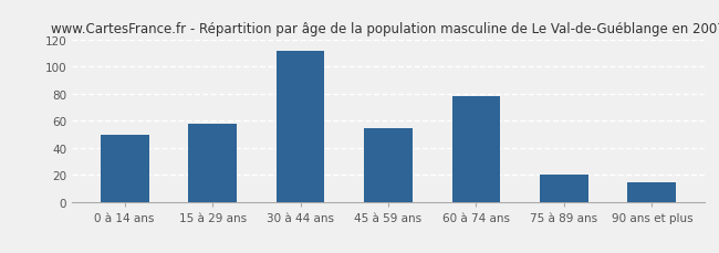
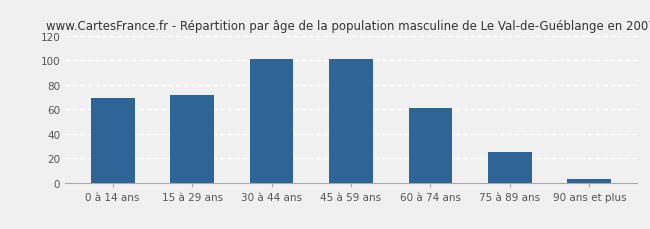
0 à 14 ans: 50 -> 69
15 à 29 ans: 58 -> 72
30 à 44 ans: 112 -> 101
45 à 59 ans: 55 -> 101
60 à 74 ans: 78 -> 61
75 à 89 ans: 20 -> 25
90 ans et plus: 15 -> 3
